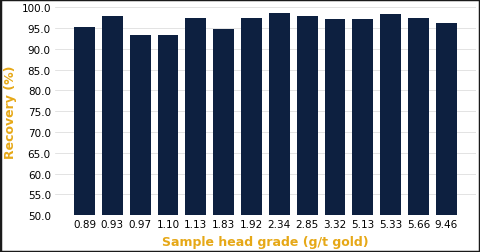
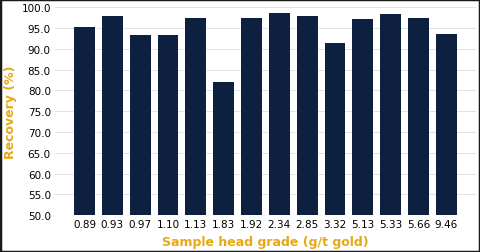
1.83: 94.8 -> 82.0
3.32: 97.2 -> 91.5
9.46: 96.2 -> 93.5
